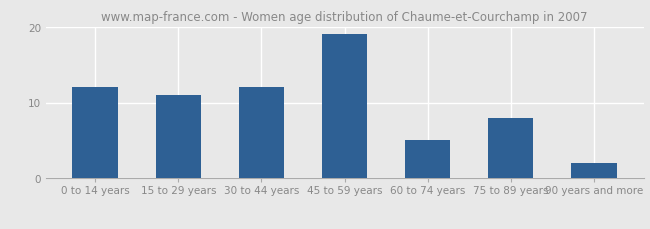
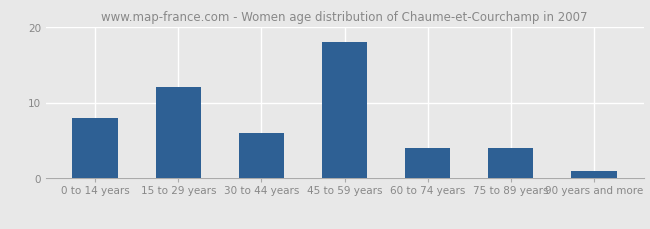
0 to 14 years: 12 -> 8
15 to 29 years: 11 -> 12
30 to 44 years: 12 -> 6
45 to 59 years: 19 -> 18
60 to 74 years: 5 -> 4
75 to 89 years: 8 -> 4
90 years and more: 2 -> 1
